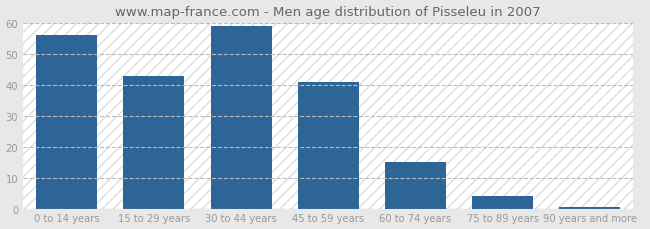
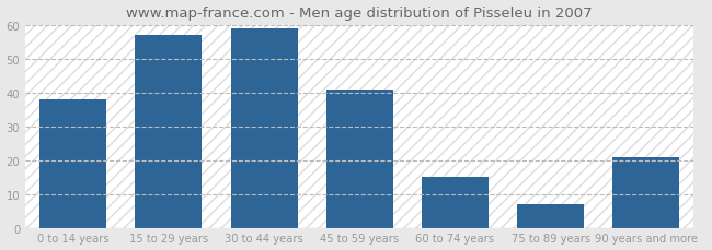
0 to 14 years: 56.0 -> 38.0
15 to 29 years: 43.0 -> 57.0
75 to 89 years: 4.0 -> 7.0
90 years and more: 0.5 -> 21.0
